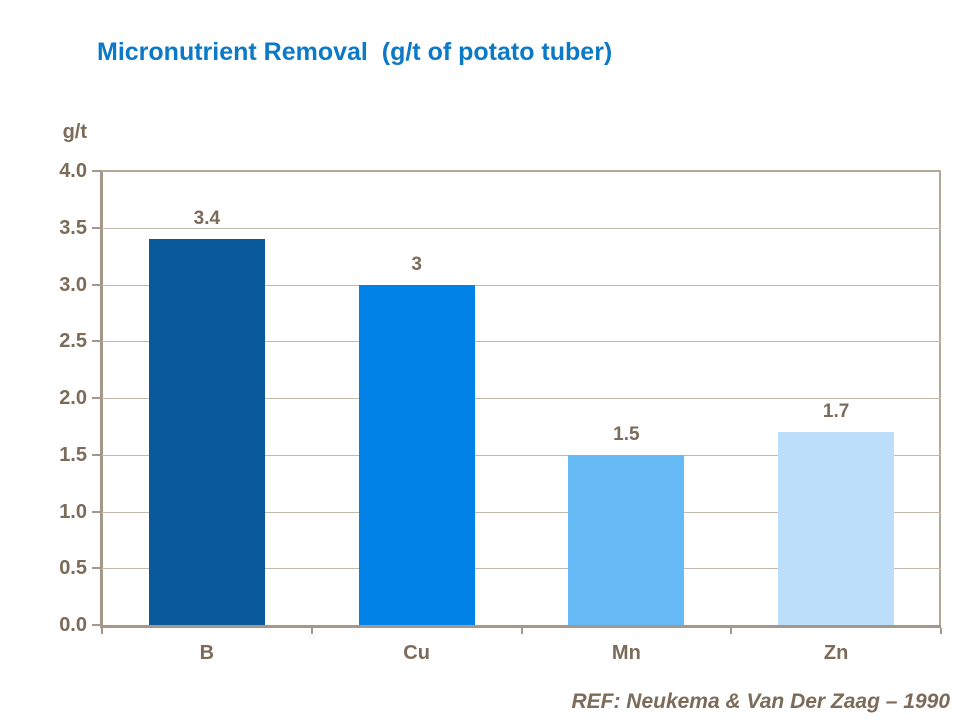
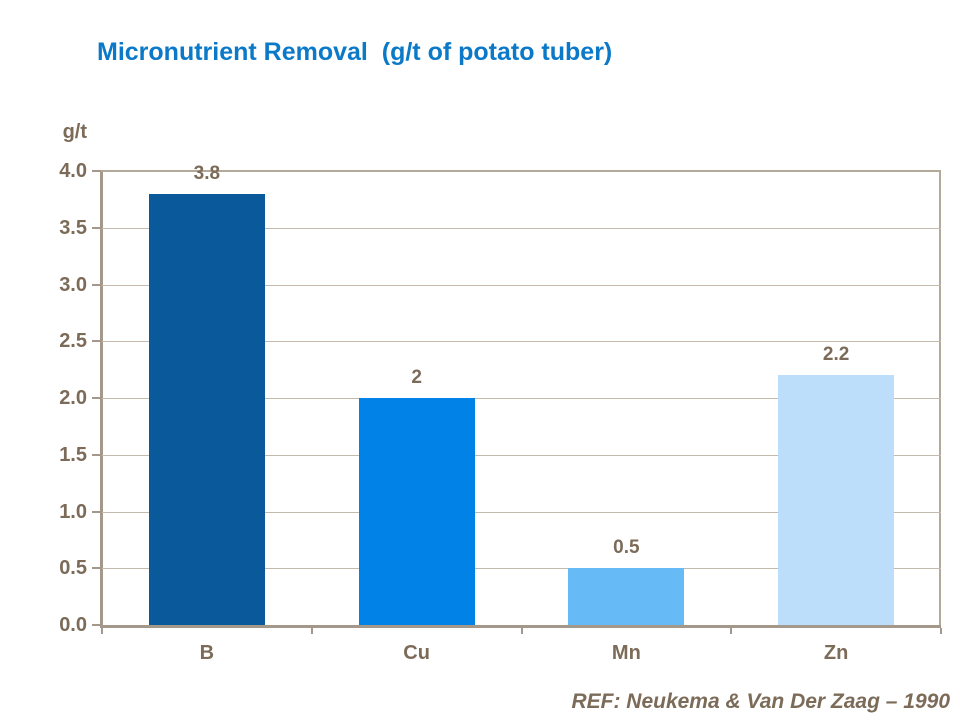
B: 3.4 -> 3.8
Cu: 3 -> 2
Mn: 1.5 -> 0.5
Zn: 1.7 -> 2.2
